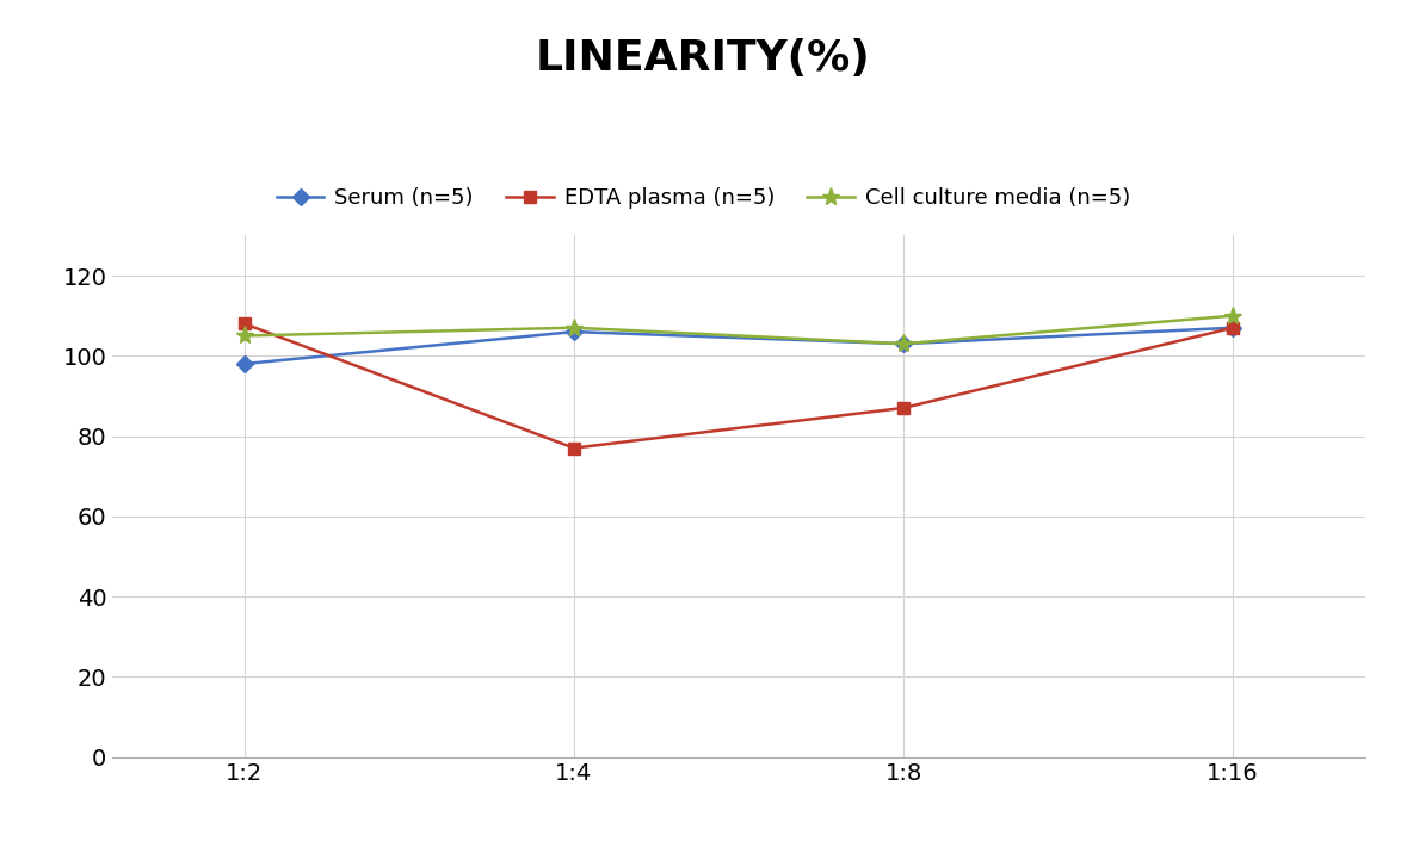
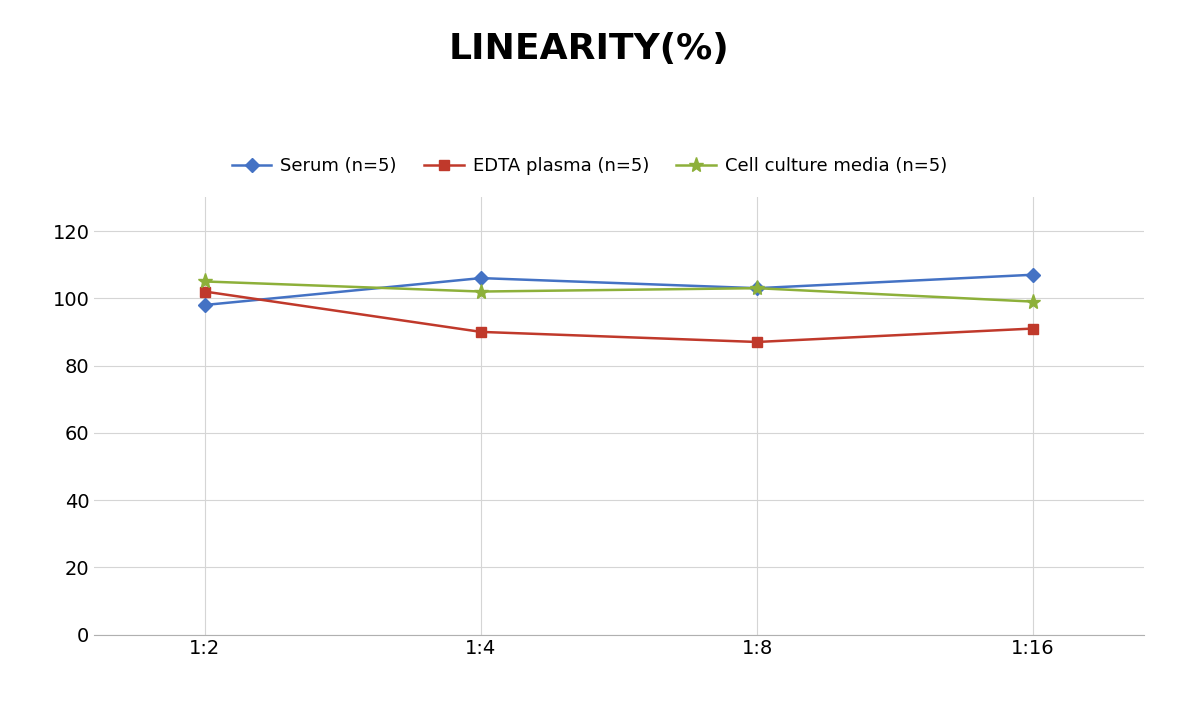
EDTA plasma (n=5)/1:2: 108 -> 102
EDTA plasma (n=5)/1:4: 77 -> 90
Cell culture media (n=5)/1:4: 107 -> 102
EDTA plasma (n=5)/1:16: 107 -> 91
Cell culture media (n=5)/1:16: 110 -> 99
